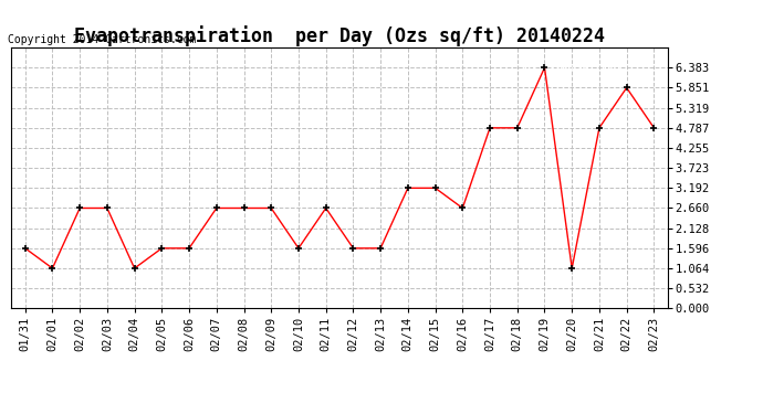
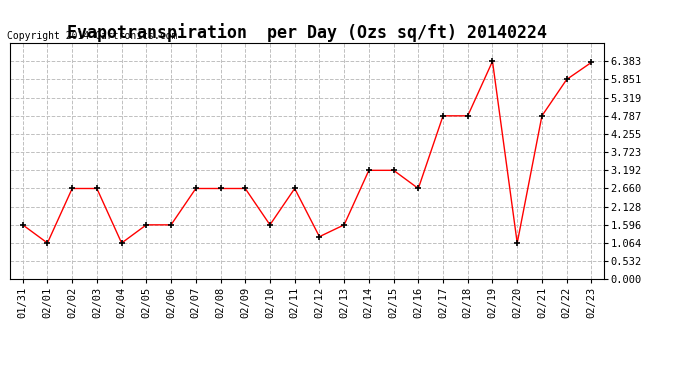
02/12: 1.60 -> 1.25
02/23: 4.79 -> 6.35
